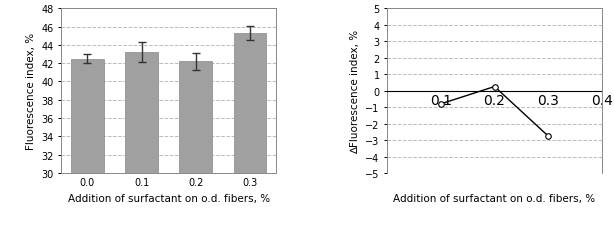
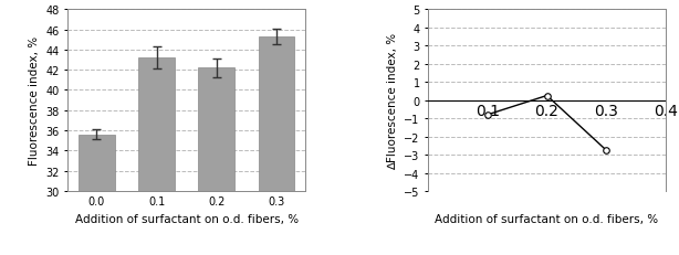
0.0: 42.5 -> 35.6
